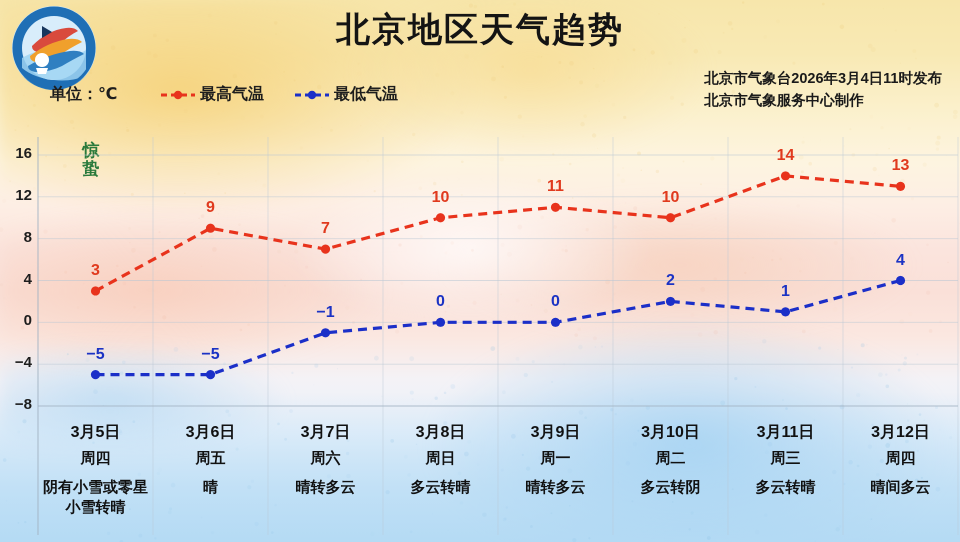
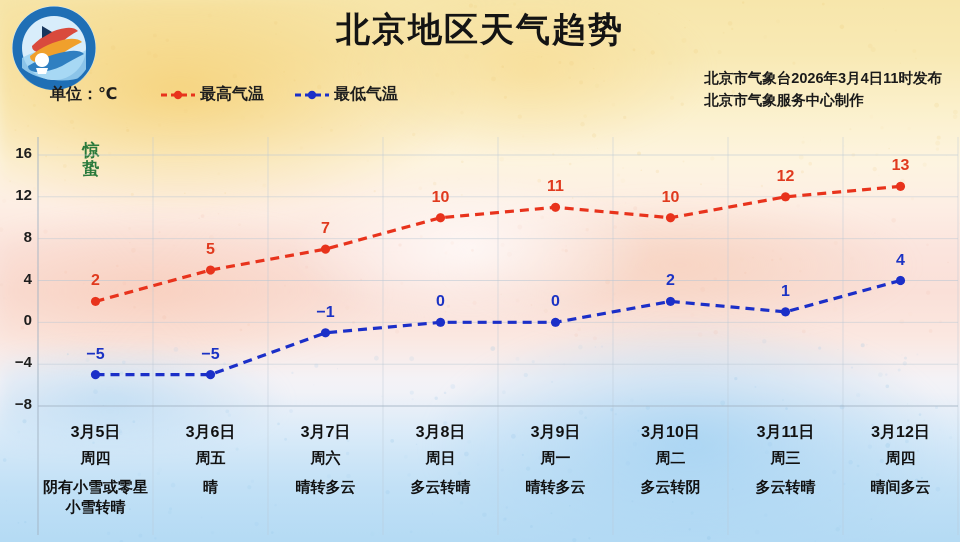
最高气温/3月5日: 3 -> 2
最高气温/3月6日: 9 -> 5
最高气温/3月11日: 14 -> 12
